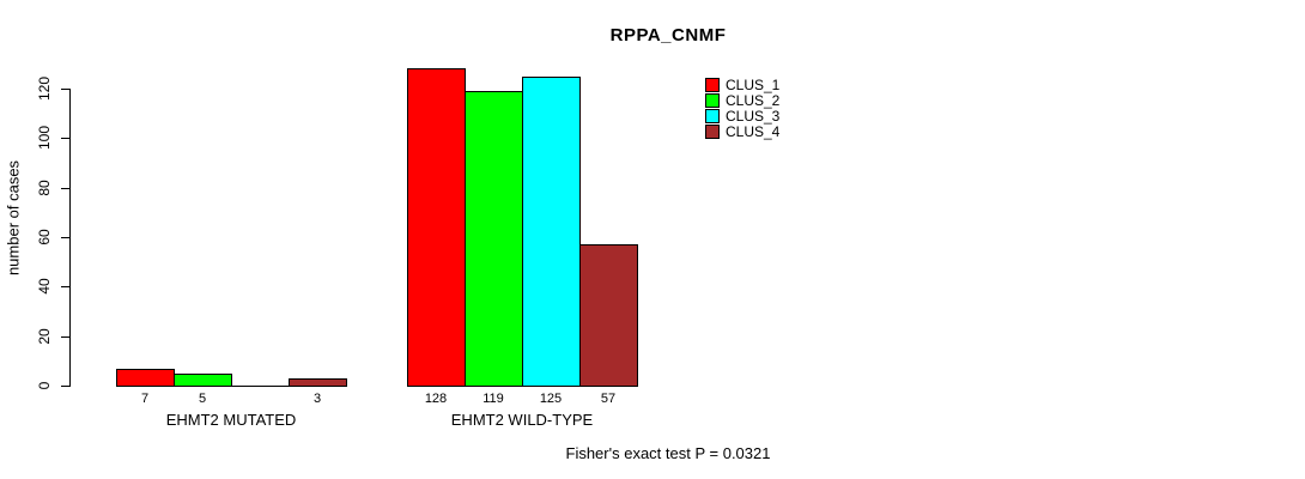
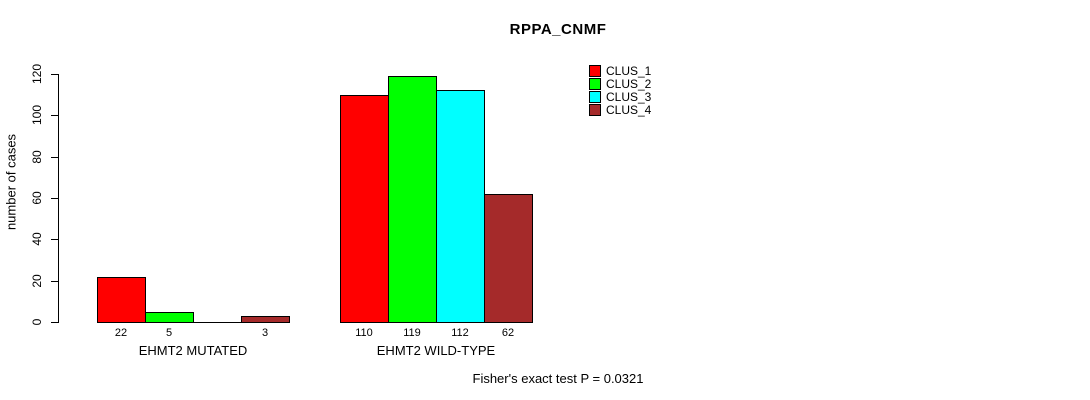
CLUS_1/EHMT2 MUTATED: 7 -> 22
CLUS_1/EHMT2 WILD-TYPE: 128 -> 110
CLUS_3/EHMT2 WILD-TYPE: 125 -> 112
CLUS_4/EHMT2 WILD-TYPE: 57 -> 62
